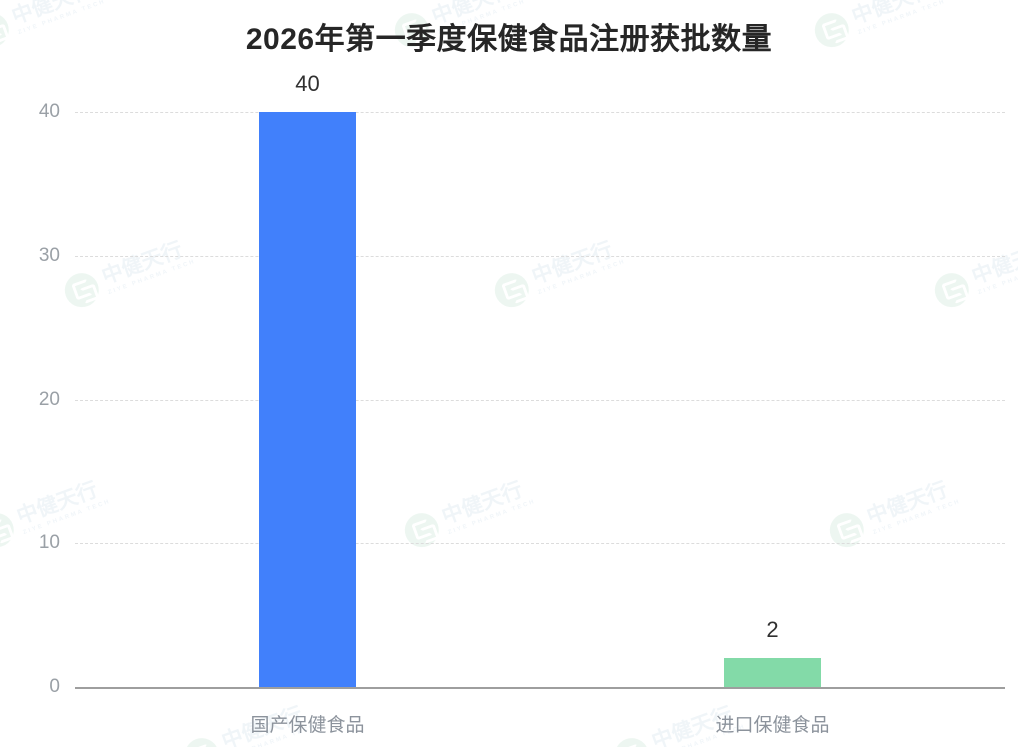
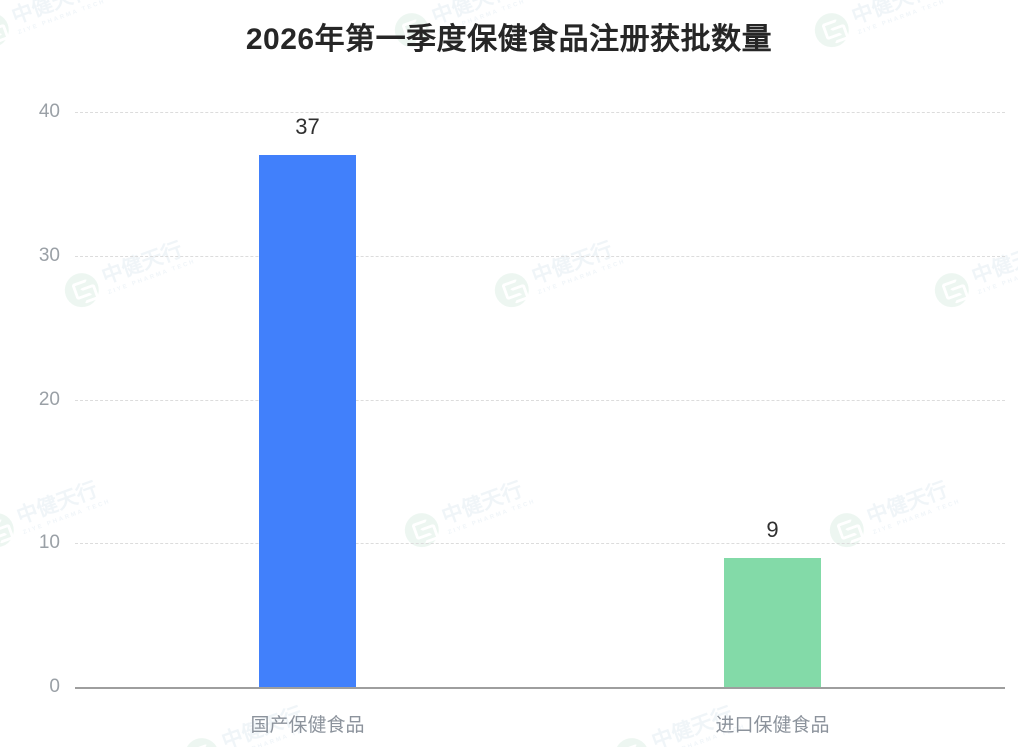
国产保健食品: 40 -> 37
进口保健食品: 2 -> 9
